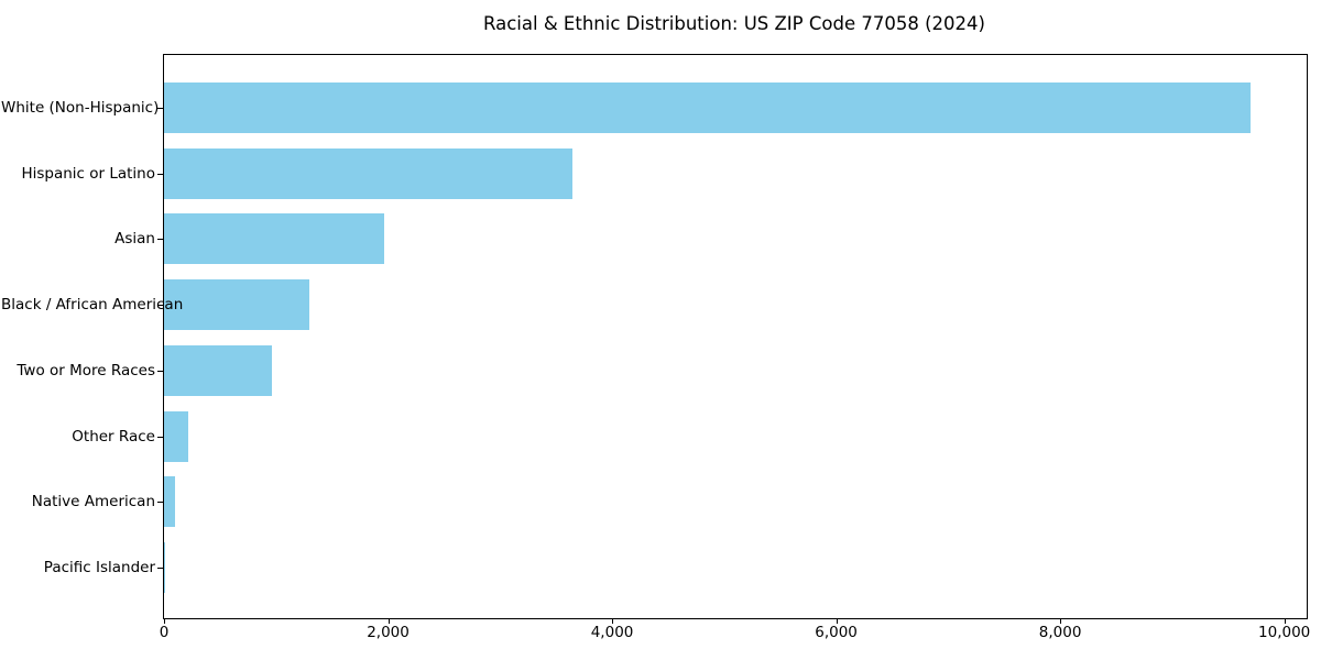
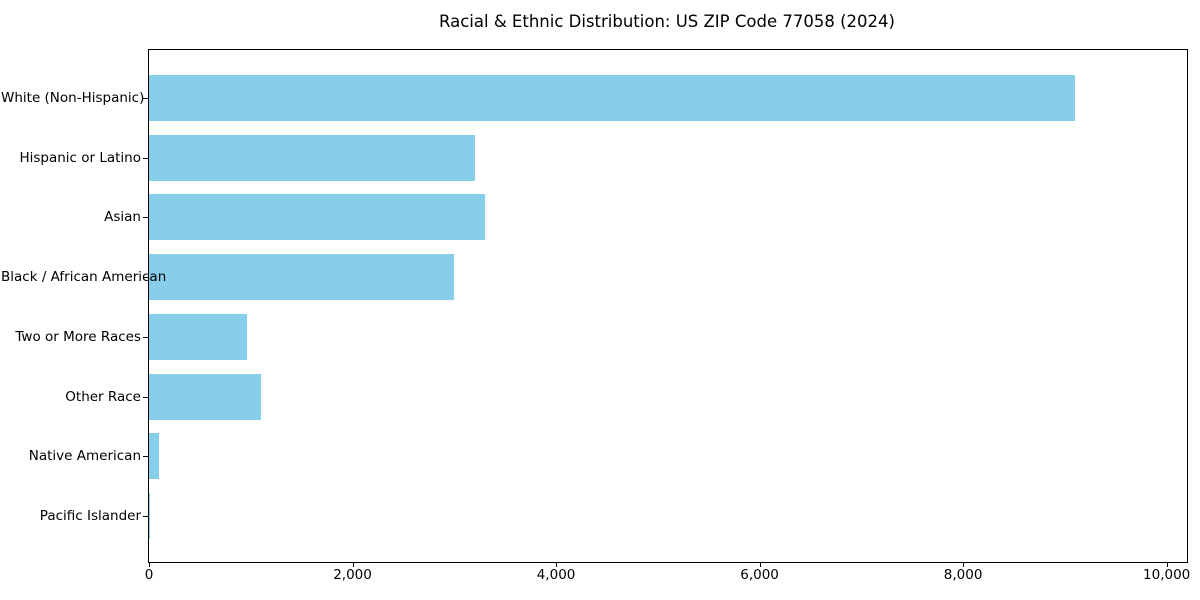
White (Non-Hispanic): 9700 -> 9100
Hispanic or Latino: 3600 -> 3200
Asian: 2000 -> 3300
Black / African American: 1300 -> 3000
Other Race: 200 -> 1100
